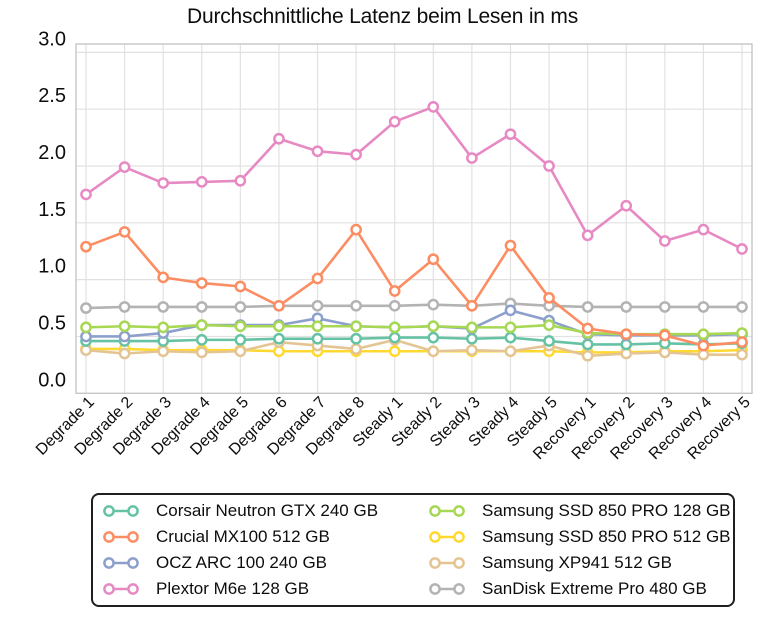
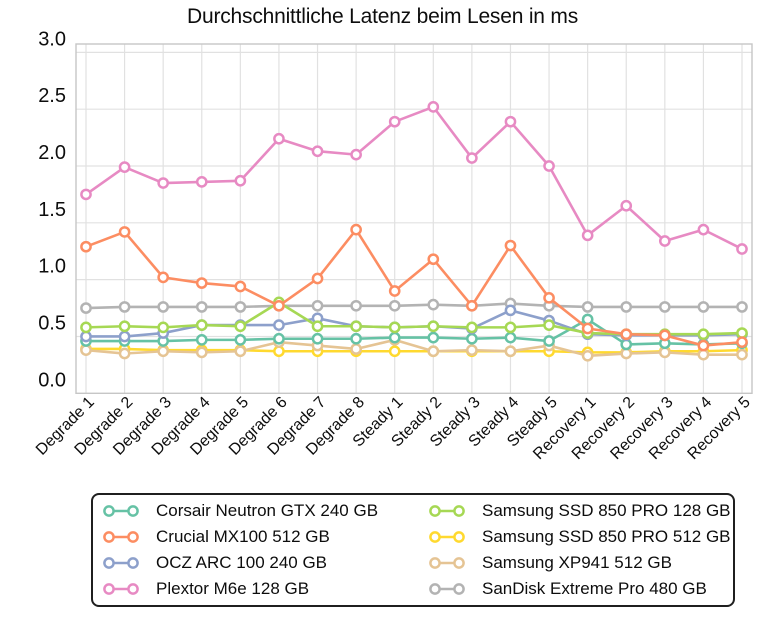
Samsung SSD 850 PRO 128 GB/Degrade 6: 0.59 -> 0.80
Plextor M6e 128 GB/Steady 4: 2.28 -> 2.39
Corsair Neutron GTX 240 GB/Recovery 1: 0.43 -> 0.65
